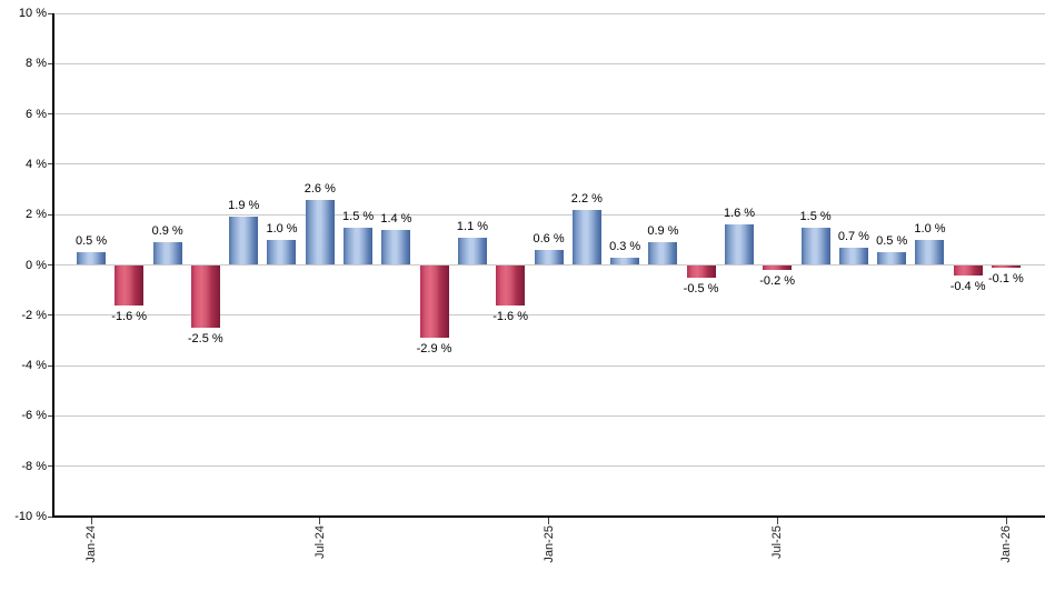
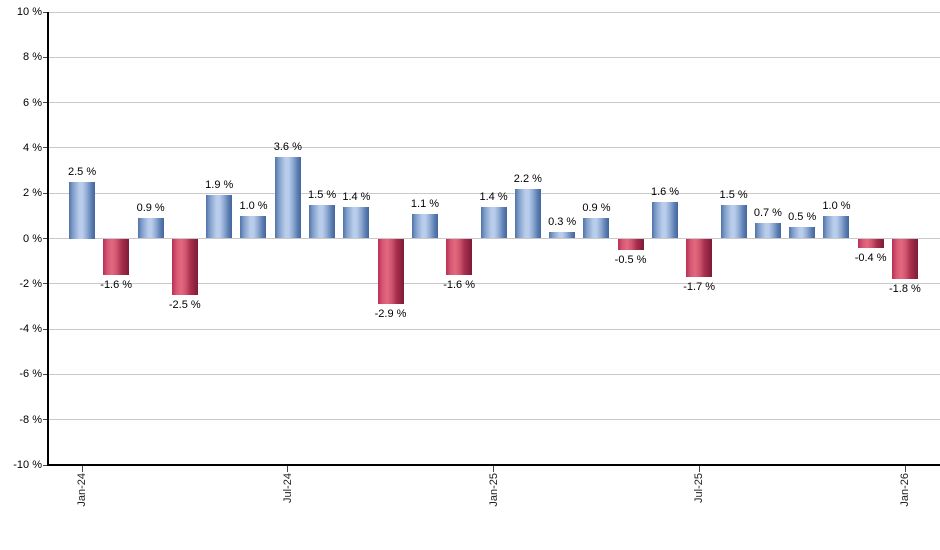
Jan-24: 0.5 -> 2.5
Jul-24: 2.6 -> 3.6
Jan-25: 0.6 -> 1.4
Jul-25: -0.2 -> -1.7
Jan-26: -0.1 -> -1.8
